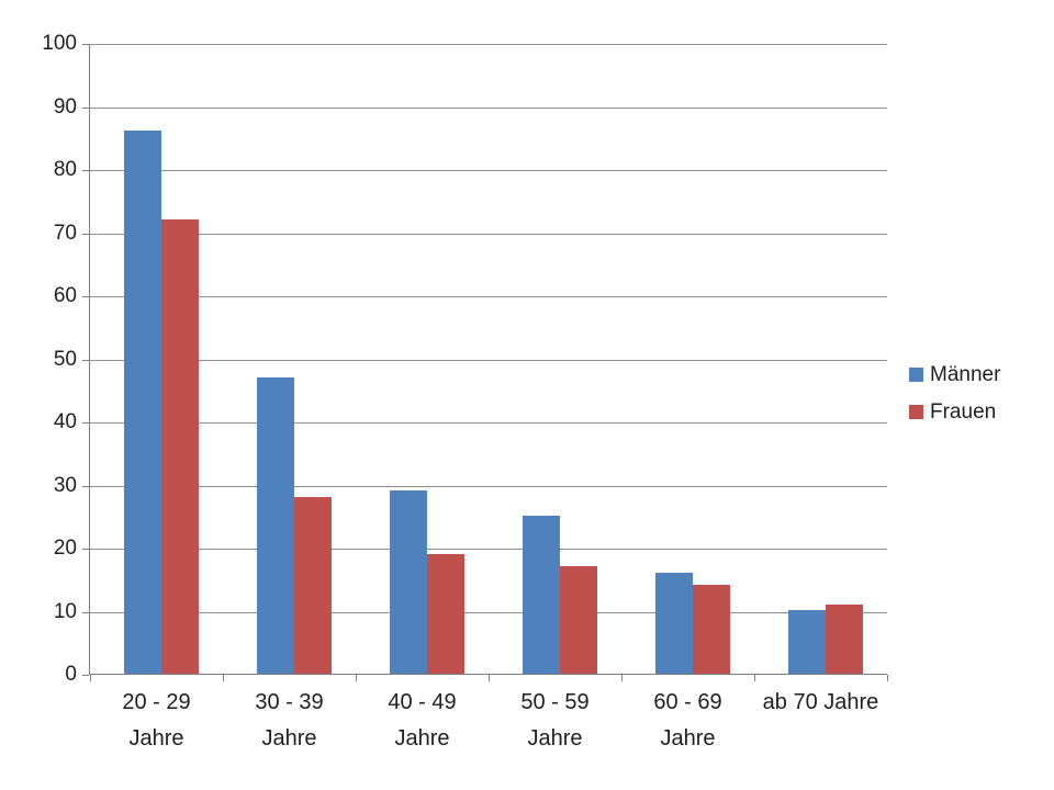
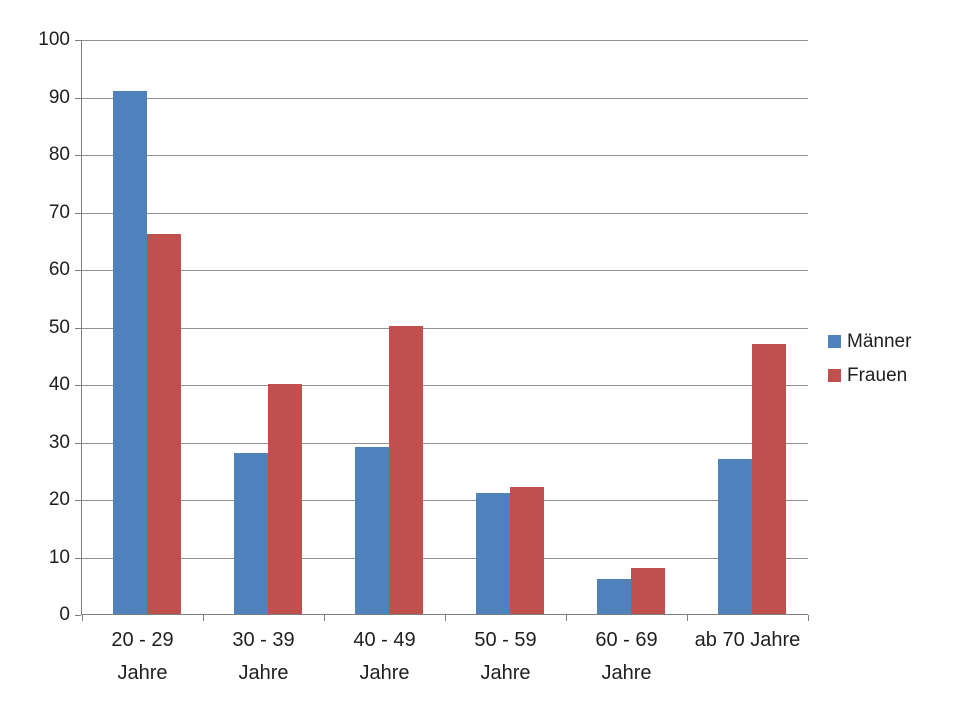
Männer/20 - 29 Jahre: 86 -> 91
Frauen/20 - 29 Jahre: 72 -> 66
Männer/30 - 39 Jahre: 47 -> 28
Frauen/30 - 39 Jahre: 28 -> 40
Frauen/40 - 49 Jahre: 19 -> 50
Männer/50 - 59 Jahre: 25 -> 21
Frauen/50 - 59 Jahre: 17 -> 22
Männer/60 - 69 Jahre: 16 -> 6
Frauen/60 - 69 Jahre: 14 -> 8
Männer/ab 70 Jahre: 10 -> 27
Frauen/ab 70 Jahre: 11 -> 47
